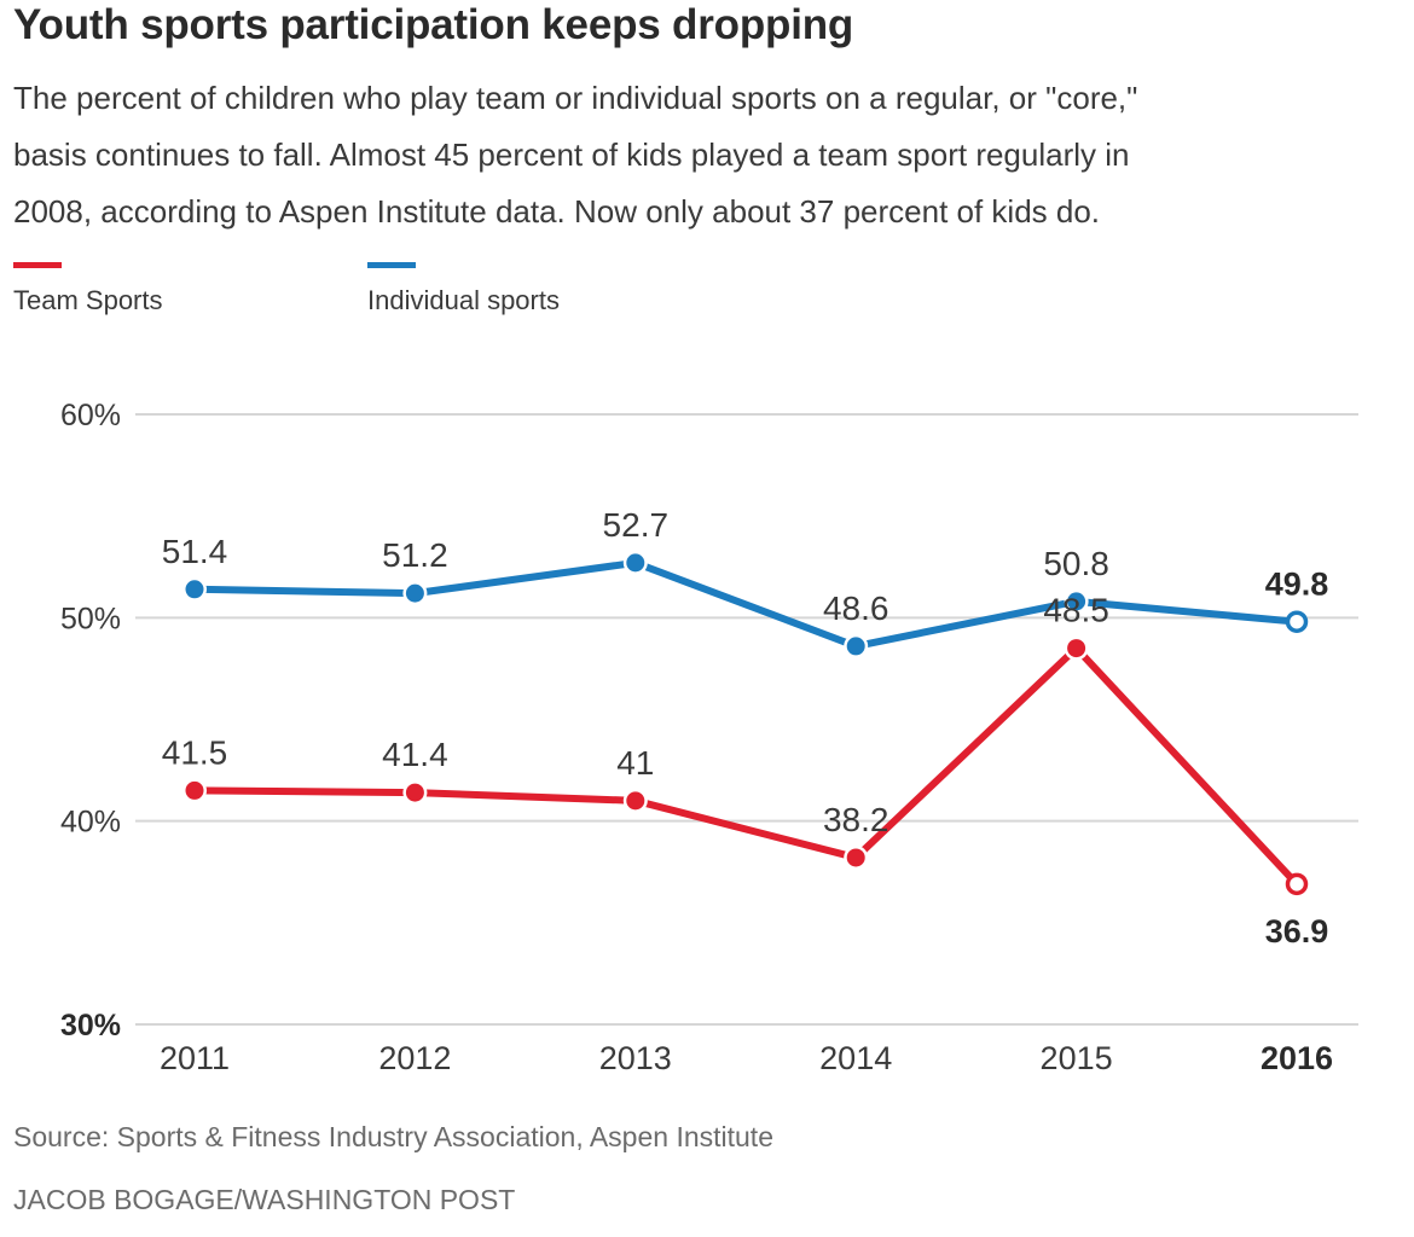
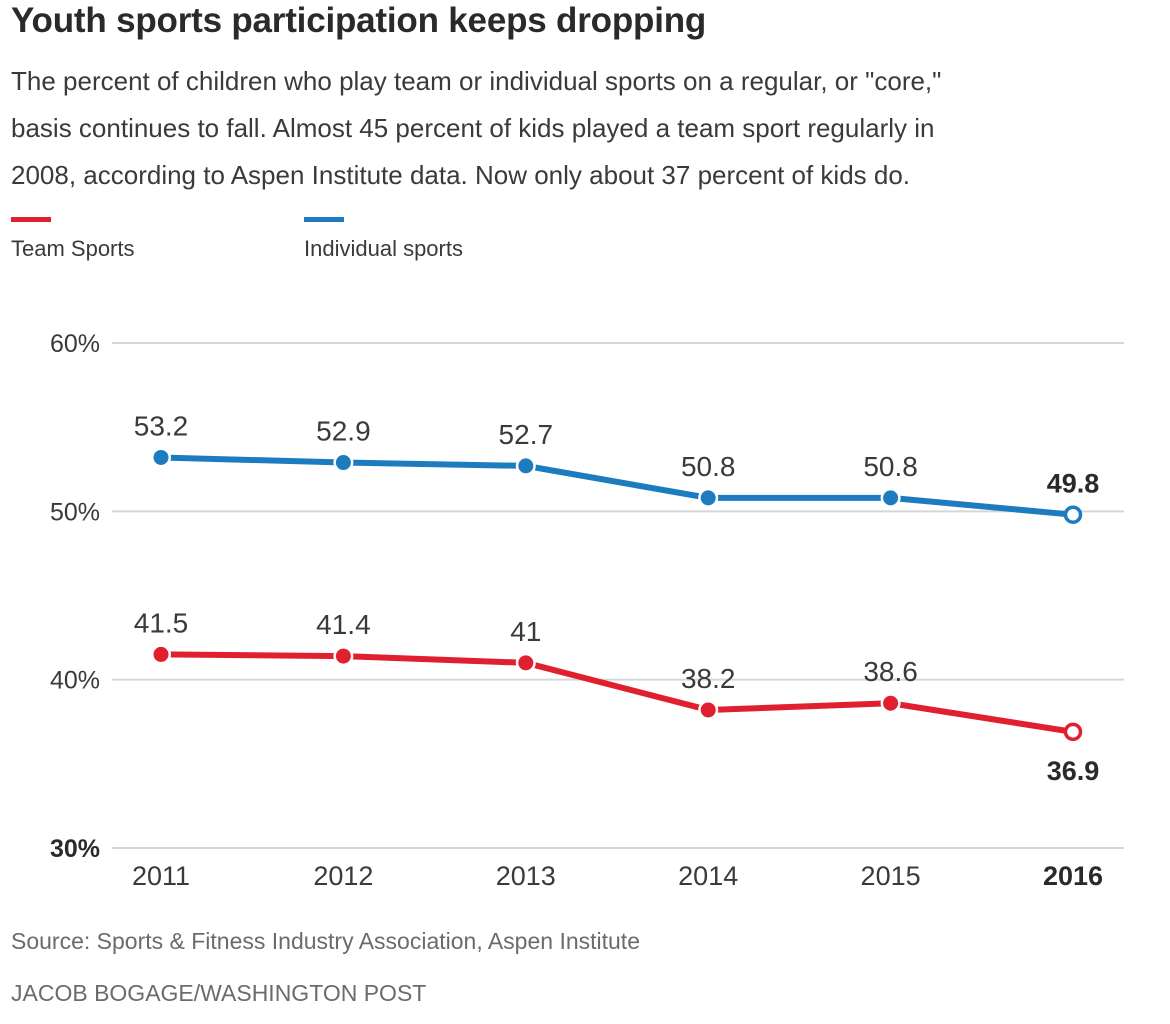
Individual sports/2011: 51.4 -> 53.2
Individual sports/2012: 51.2 -> 52.9
Individual sports/2014: 48.6 -> 50.8
Team Sports/2015: 48.5 -> 38.6
